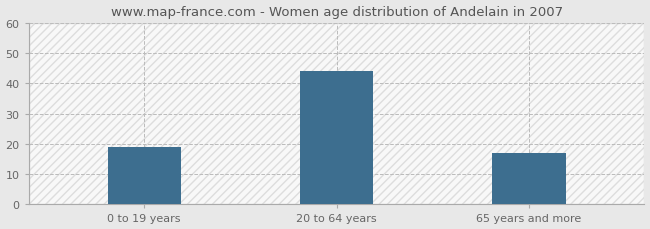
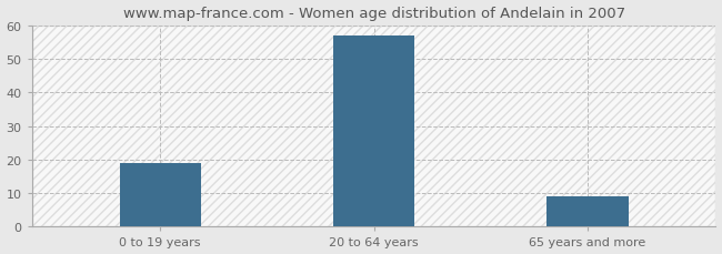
20 to 64 years: 44 -> 57
65 years and more: 17 -> 9
